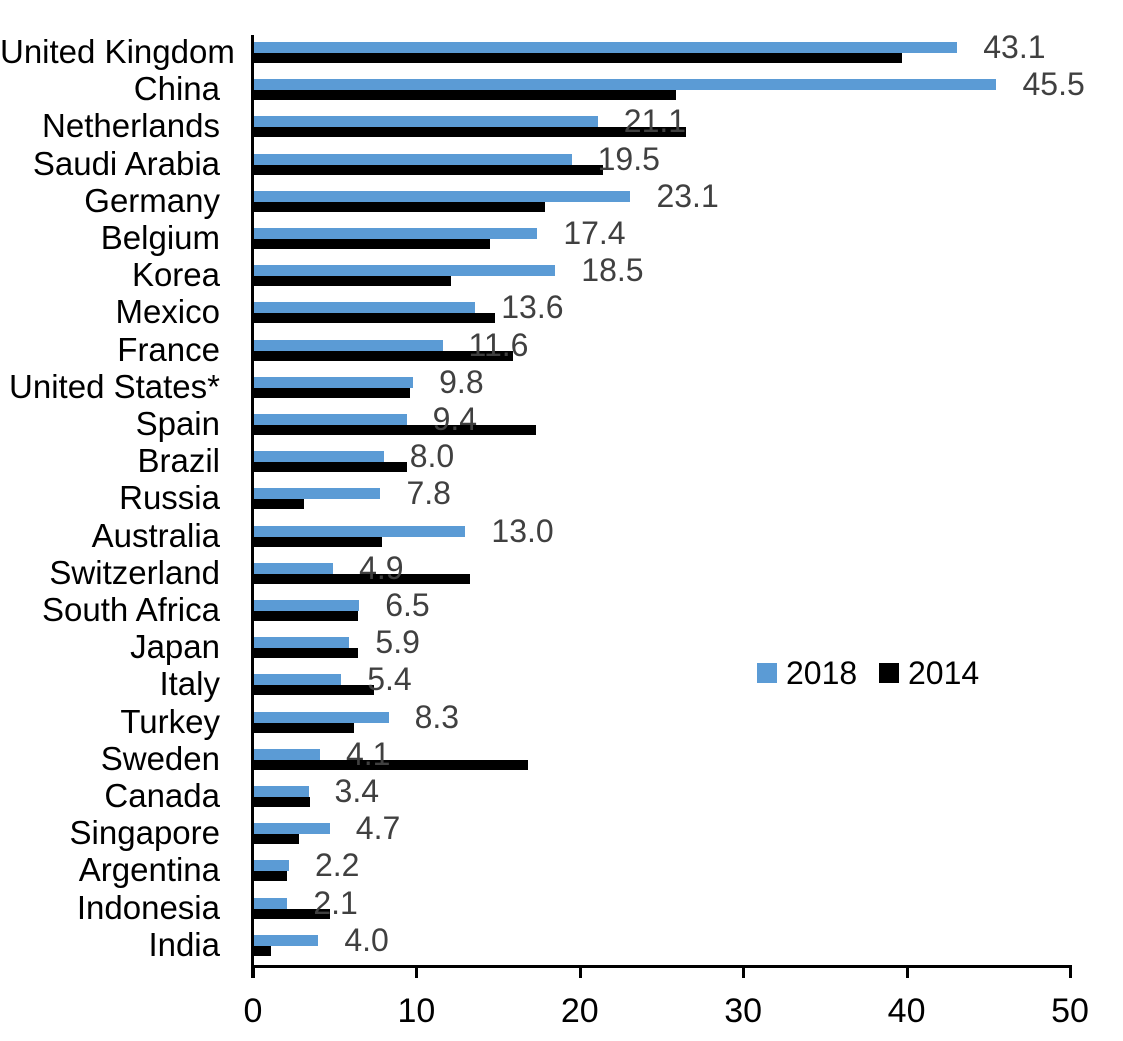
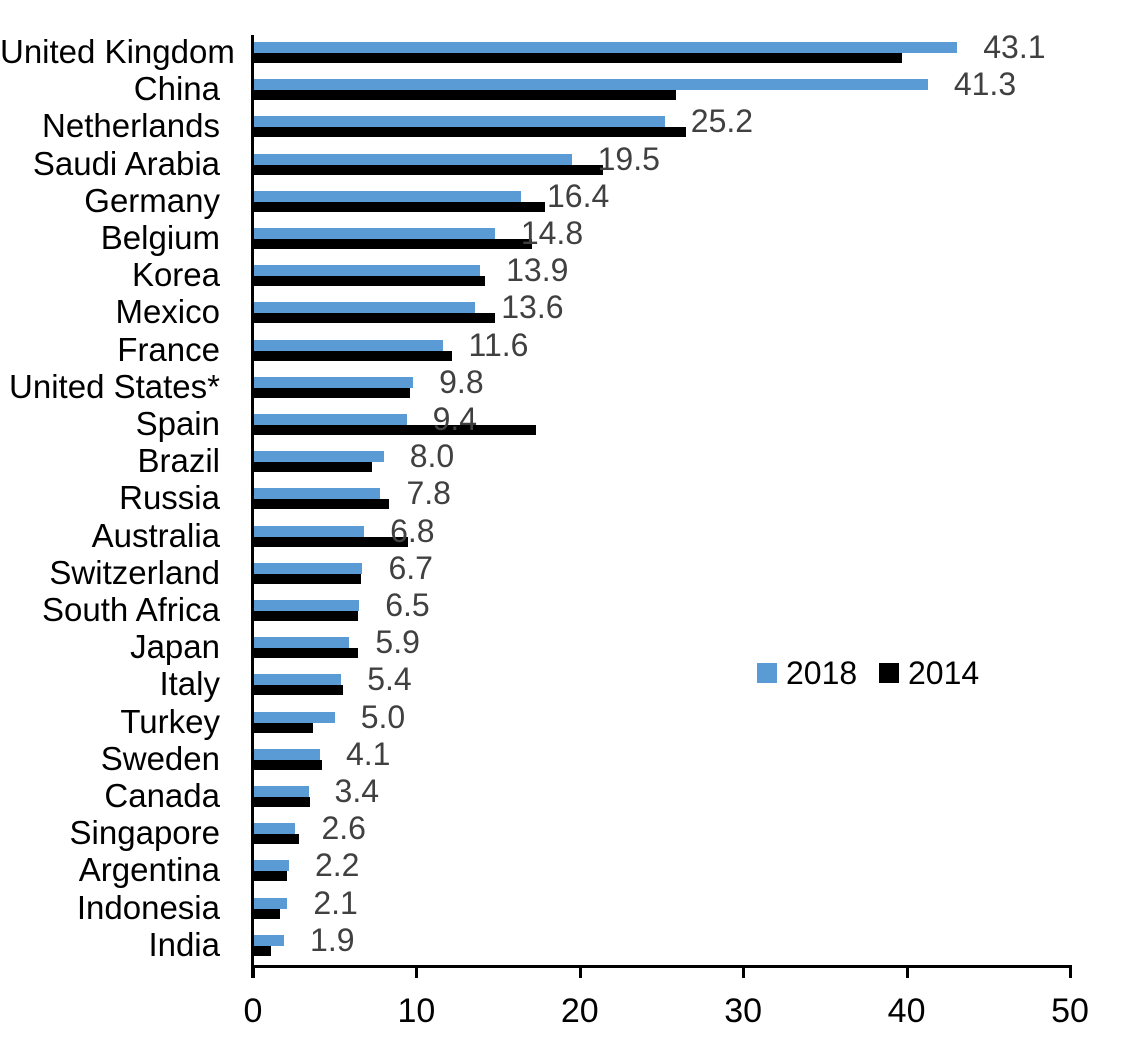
2018/China: 45.5 -> 41.3
2018/Netherlands: 21.1 -> 25.2
2018/Germany: 23.1 -> 16.4
2018/Belgium: 17.4 -> 14.8
2014/Belgium: 14.5 -> 17.1
2018/Korea: 18.5 -> 13.9
2014/Korea: 12.1 -> 14.2
2014/France: 15.9 -> 12.2
2014/Brazil: 9.4 -> 7.3
2014/Russia: 3.1 -> 8.3
2018/Australia: 13.0 -> 6.8
2014/Australia: 7.9 -> 9.5
2018/Switzerland: 4.9 -> 6.7
2014/Switzerland: 13.3 -> 6.6
2014/Italy: 7.4 -> 5.5
2018/Turkey: 8.3 -> 5.0
2014/Turkey: 6.2 -> 3.7
2014/Sweden: 16.8 -> 4.2
2018/Singapore: 4.7 -> 2.6
2014/Indonesia: 4.7 -> 1.6
2018/India: 4.0 -> 1.9
